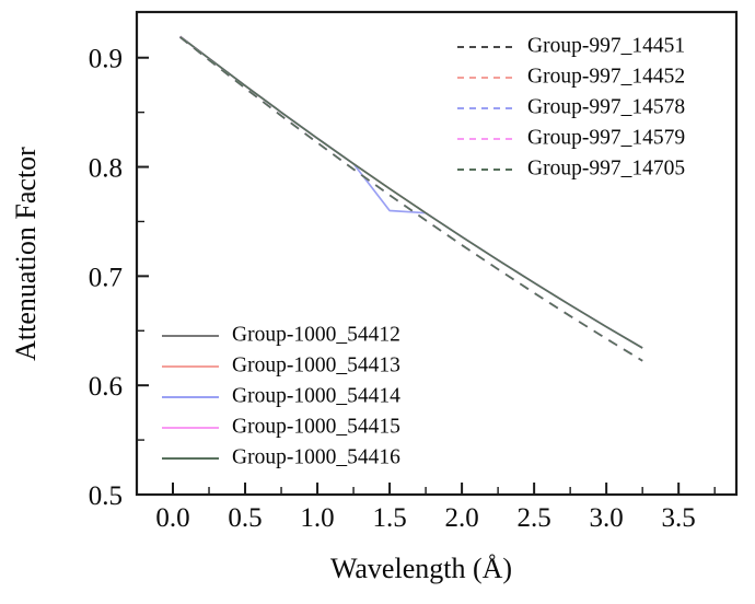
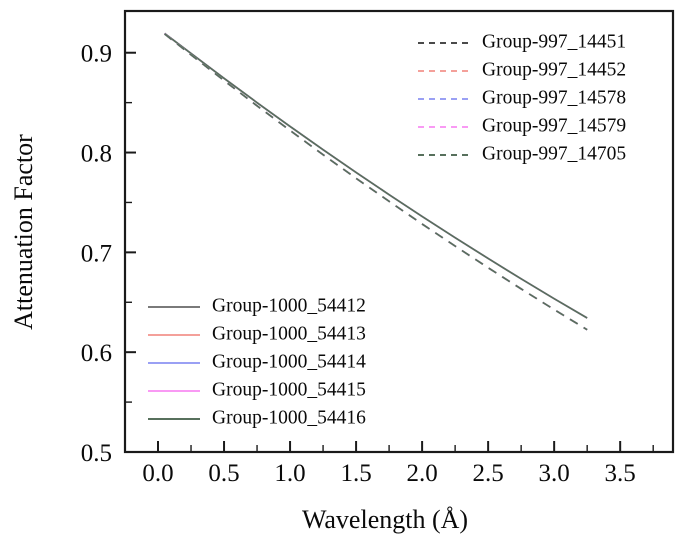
Group-1000_54414/1.5: 0.76 -> 0.78
